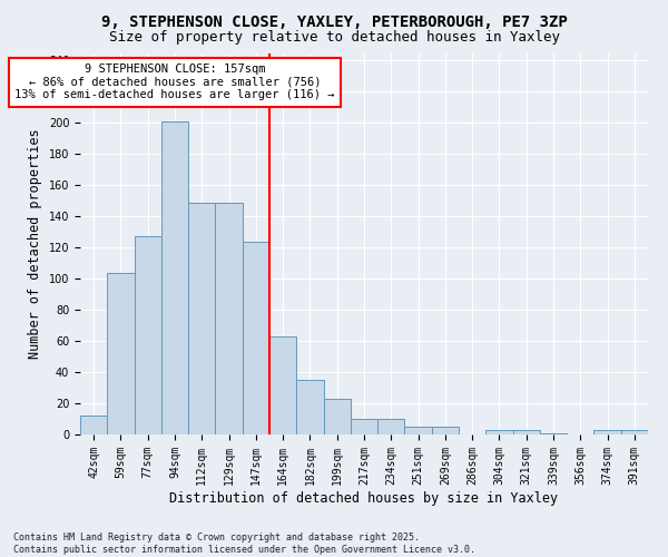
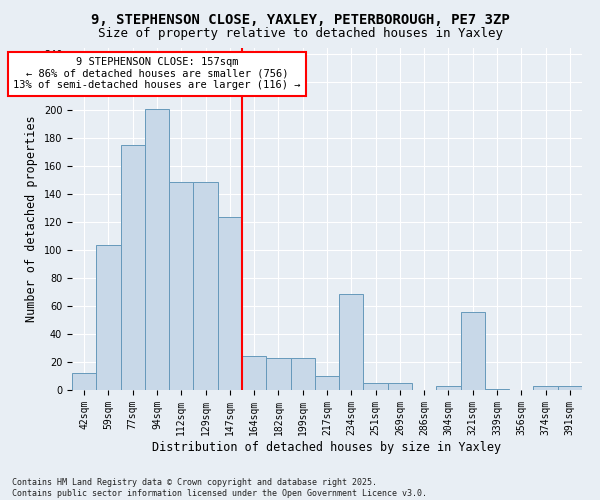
77sqm: 127 -> 175
164sqm: 63 -> 24
182sqm: 35 -> 23
234sqm: 10 -> 69
321sqm: 3 -> 56
